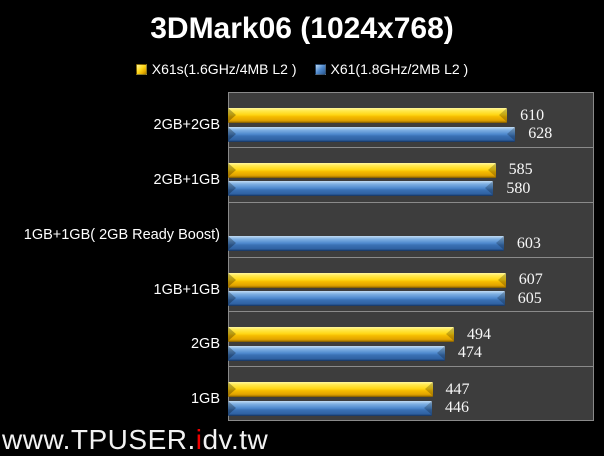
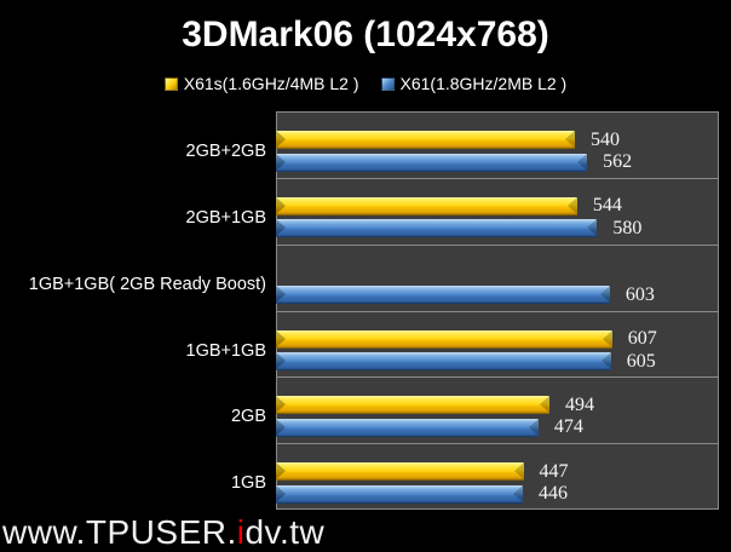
X61s(1.6GHz/4MB L2 )/2GB+2GB: 610 -> 540
X61(1.8GHz/2MB L2 )/2GB+2GB: 628 -> 562
X61s(1.6GHz/4MB L2 )/2GB+1GB: 585 -> 544
